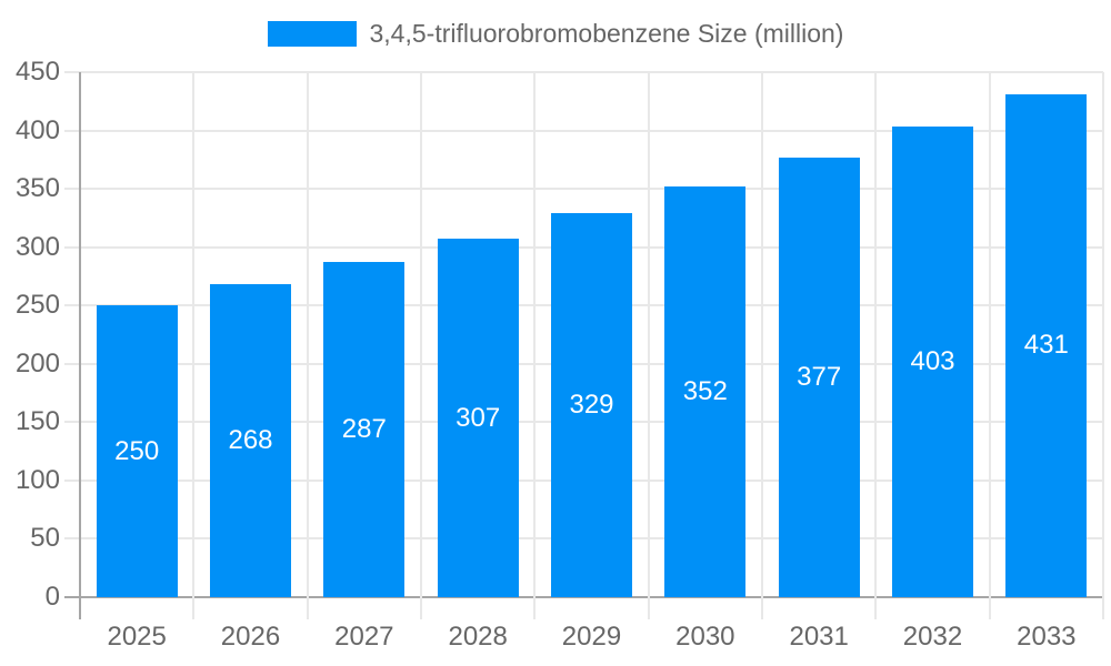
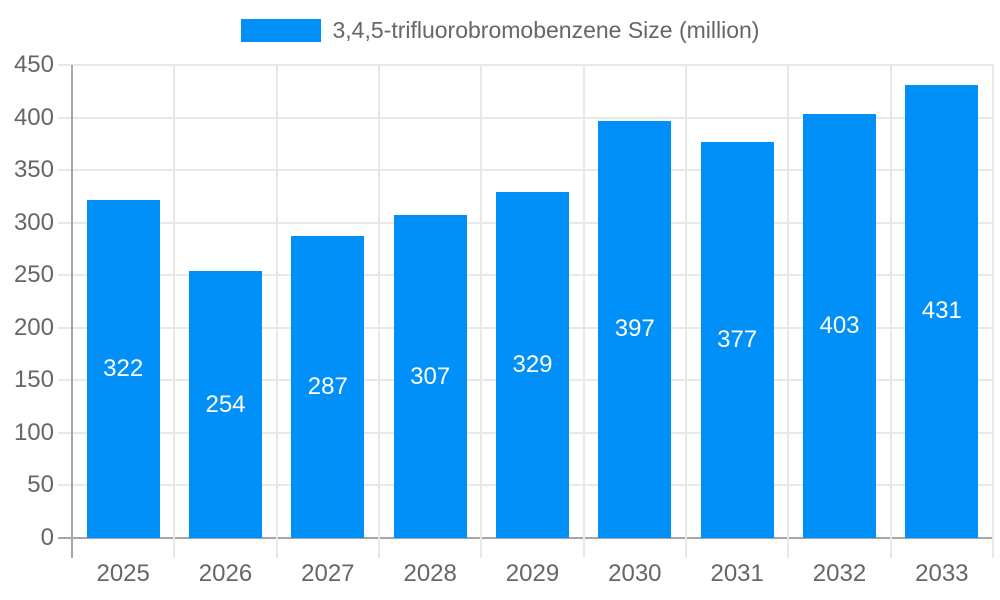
2025: 250 -> 322
2026: 268 -> 254
2030: 352 -> 397
